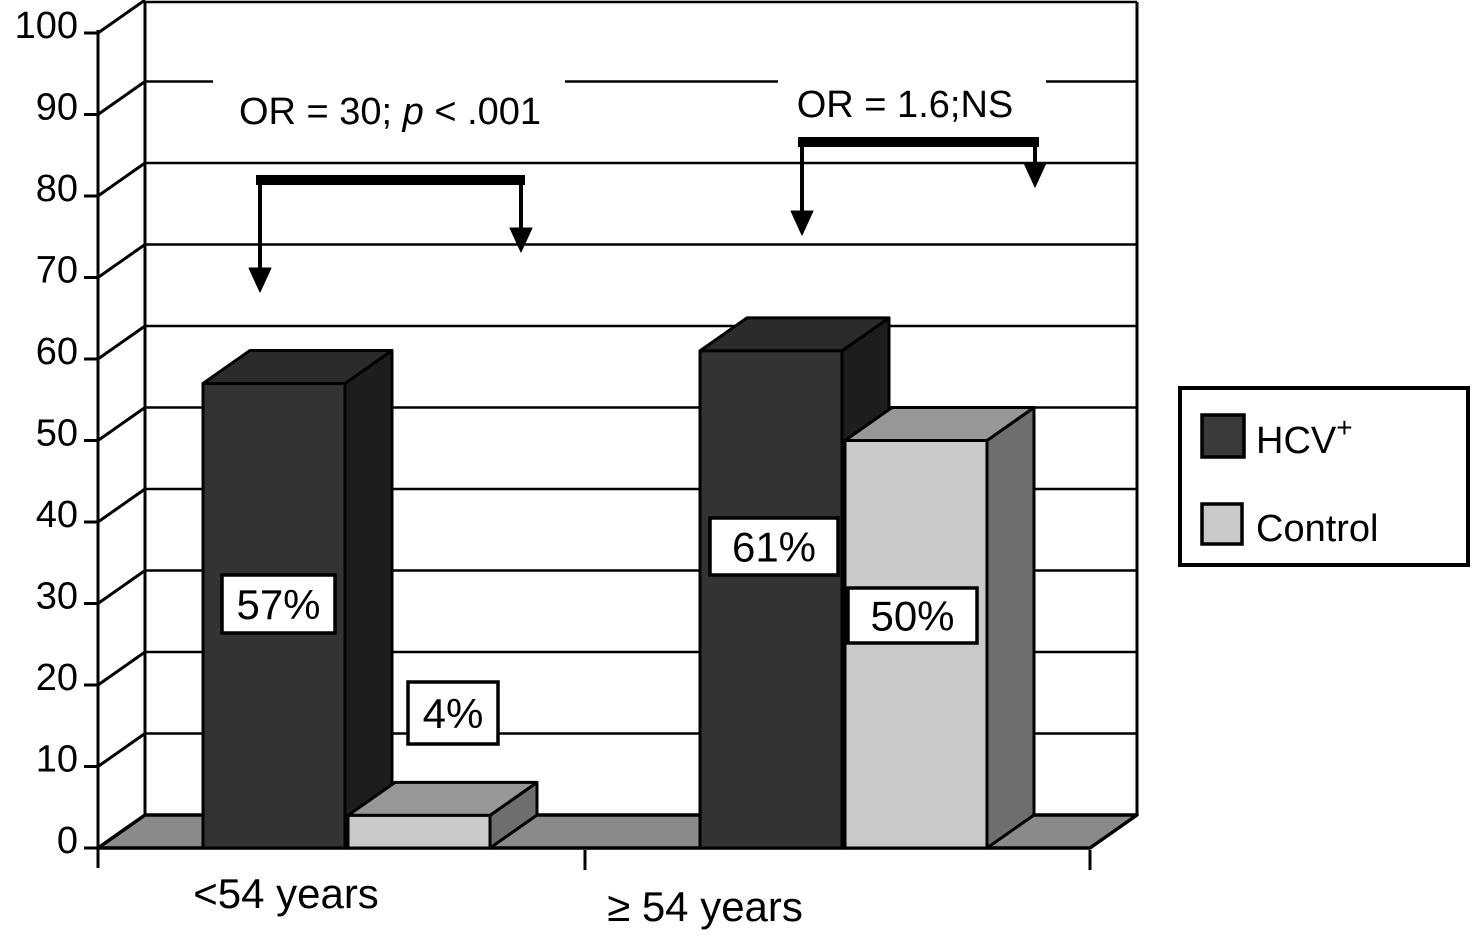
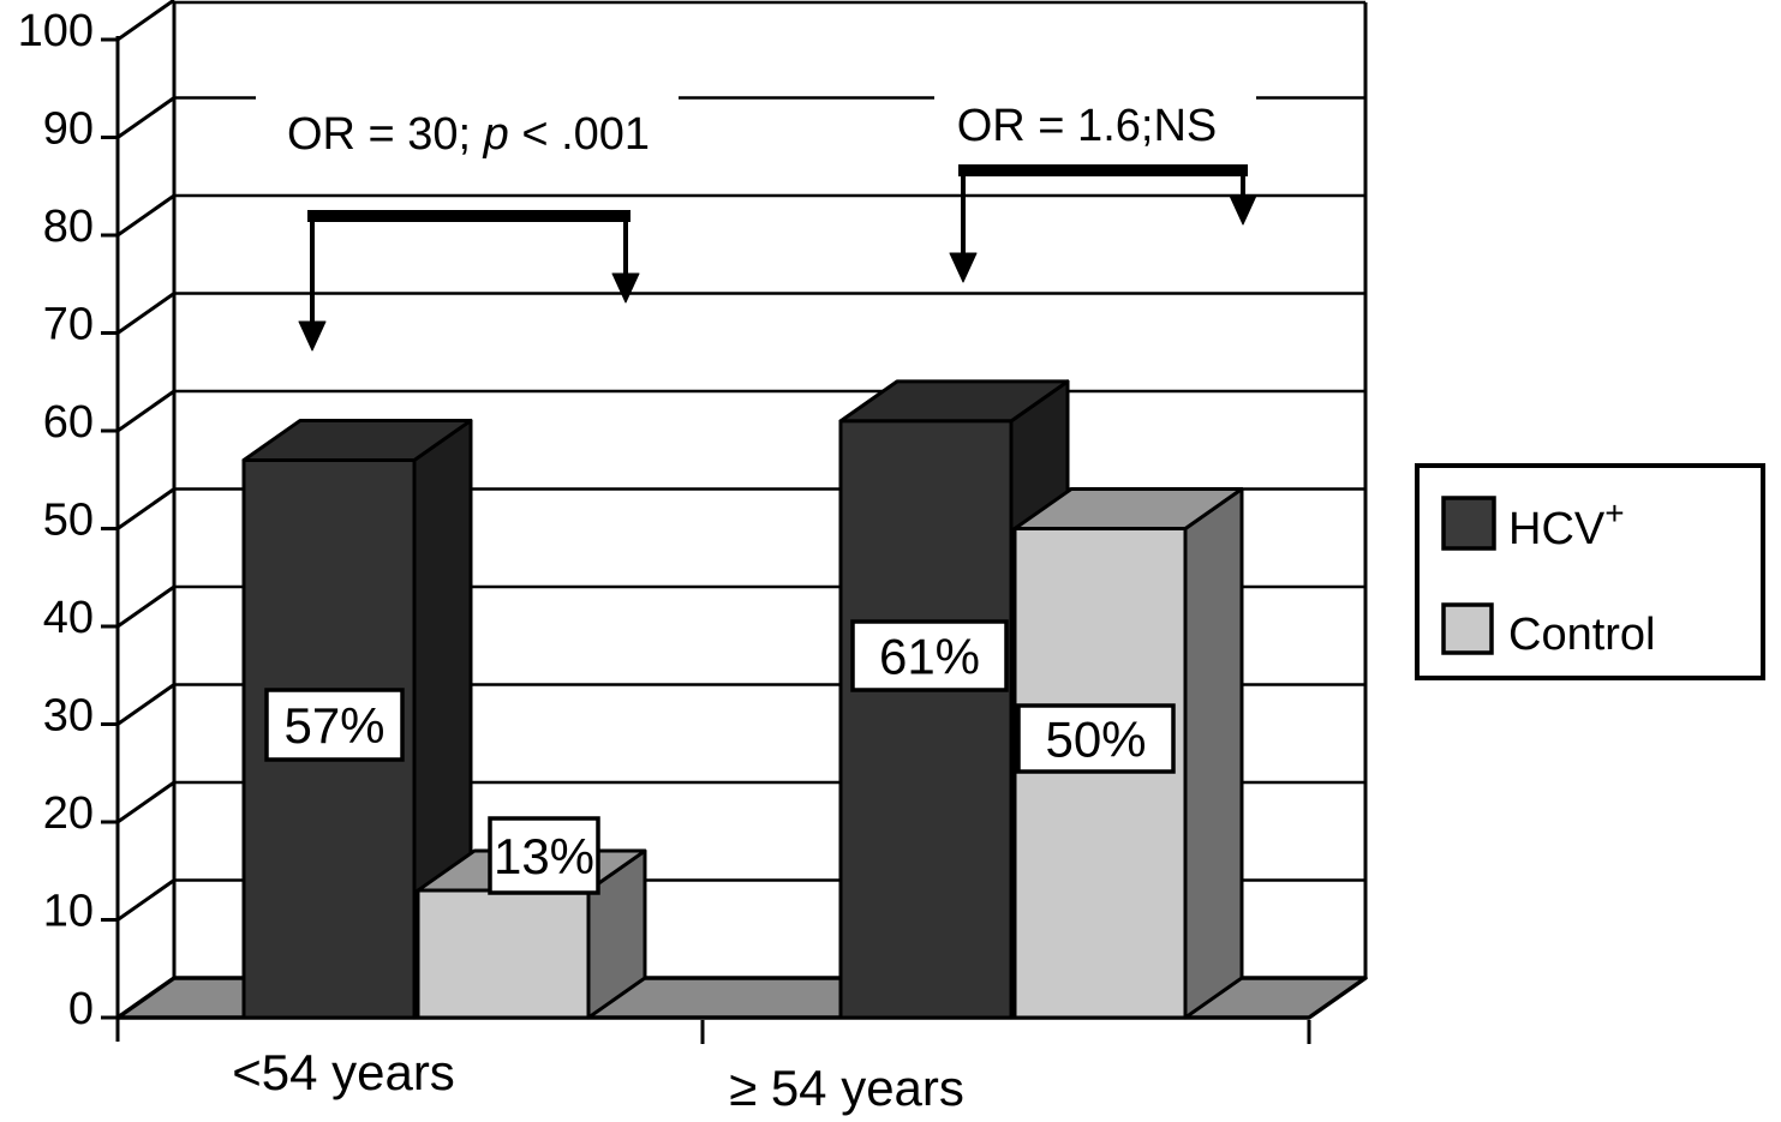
Control/<54 years: 4% -> 13%
